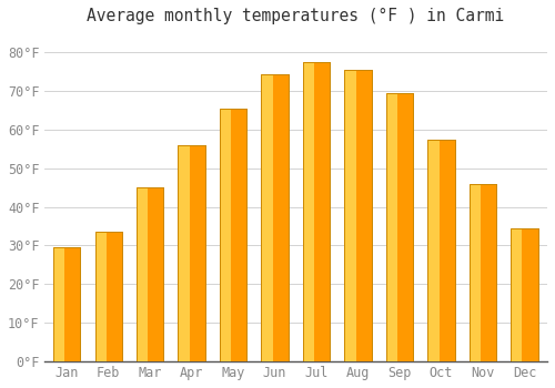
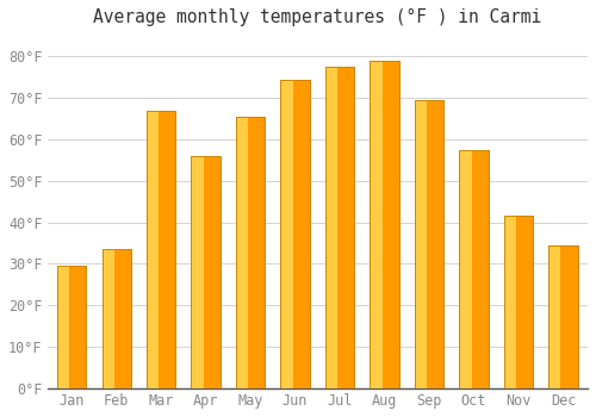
Mar: 45.0°F -> 67.0°F
Aug: 75.5°F -> 79.0°F
Nov: 46.0°F -> 41.5°F
